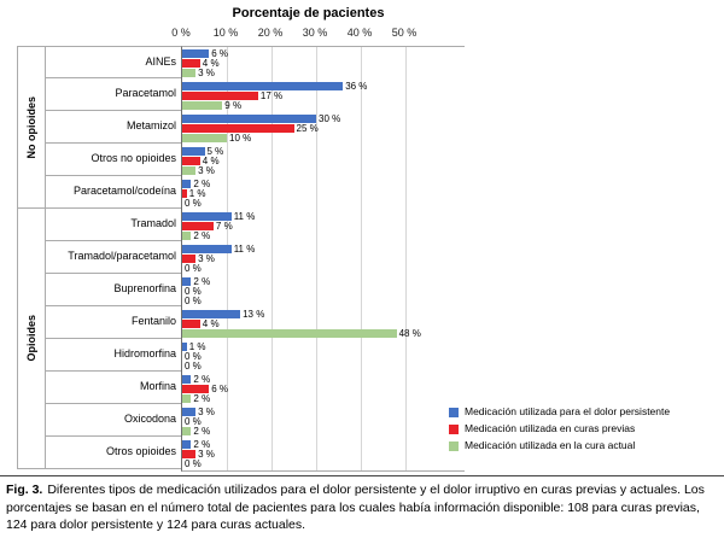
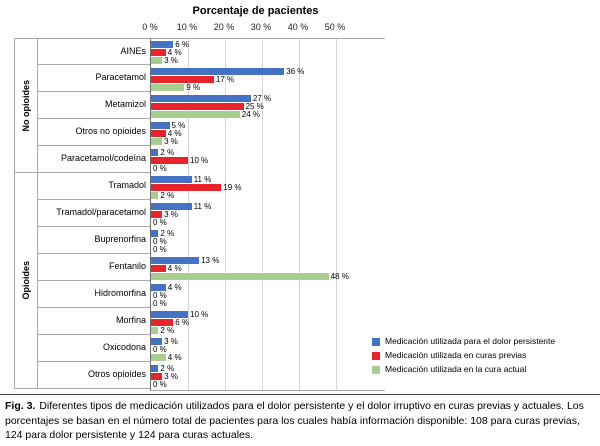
Medicación utilizada para el dolor persistente/Metamizol: 30 -> 27
Medicación utilizada en la cura actual/Metamizol: 10 -> 24
Medicación utilizada en curas previas/Paracetamol/codeína: 1 -> 10
Medicación utilizada en curas previas/Tramadol: 7 -> 19
Medicación utilizada para el dolor persistente/Hidromorfina: 1 -> 4
Medicación utilizada para el dolor persistente/Morfina: 2 -> 10
Medicación utilizada en la cura actual/Oxicodona: 2 -> 4
